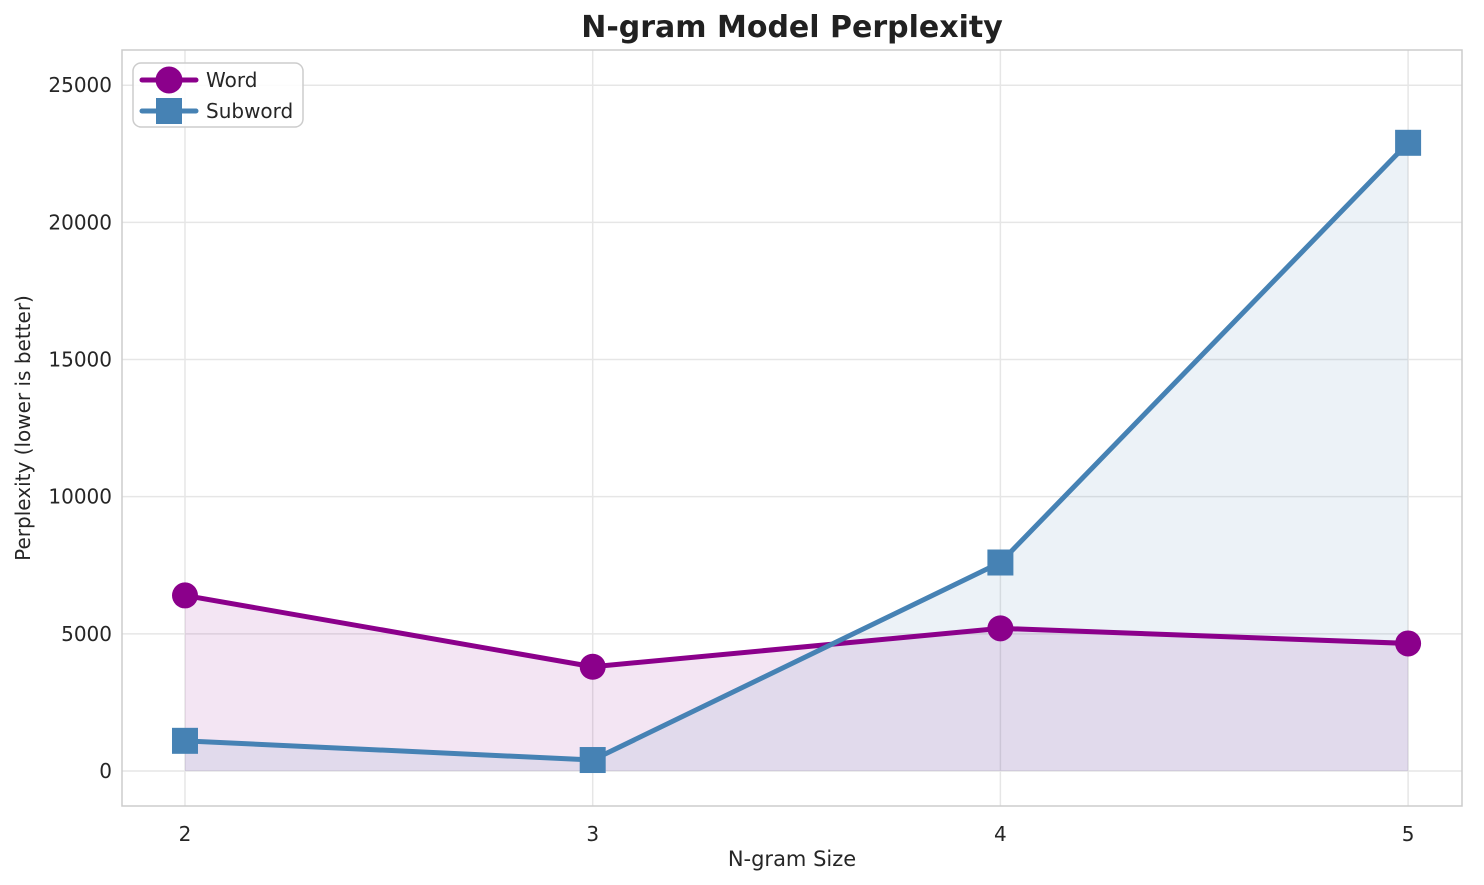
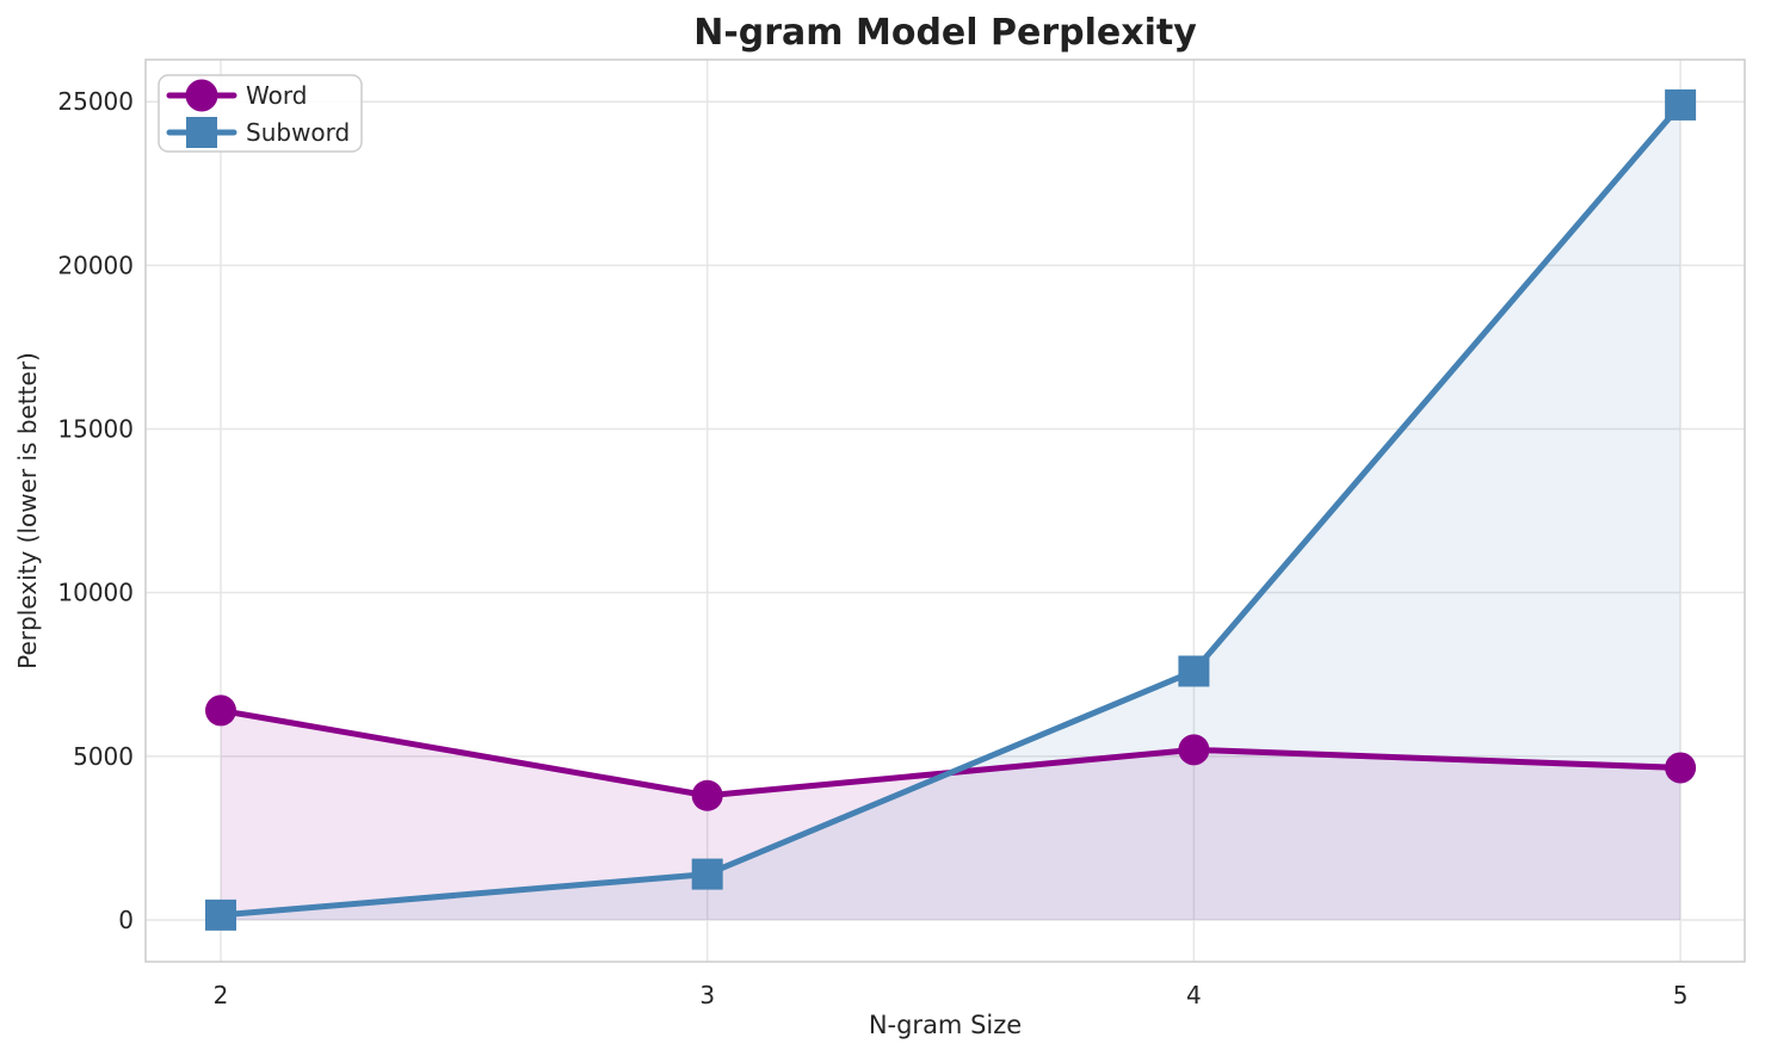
Subword/2: 1100 -> 200
Subword/3: 400 -> 1400
Subword/5: 22900 -> 24900
